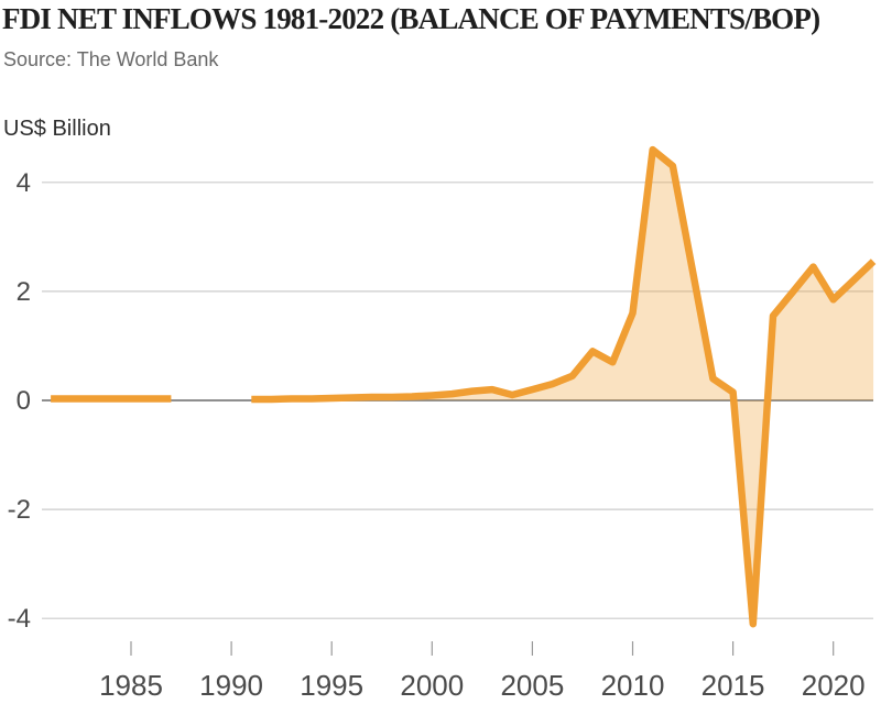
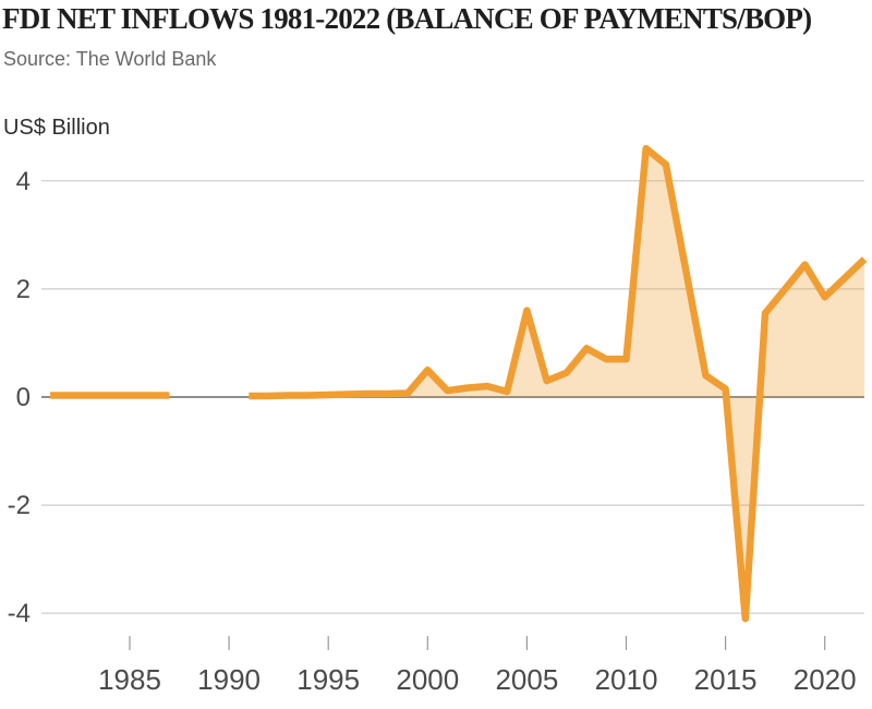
2000: 0.1 -> 0.5
2005: 0.2 -> 1.6
2010: 1.6 -> 0.7
